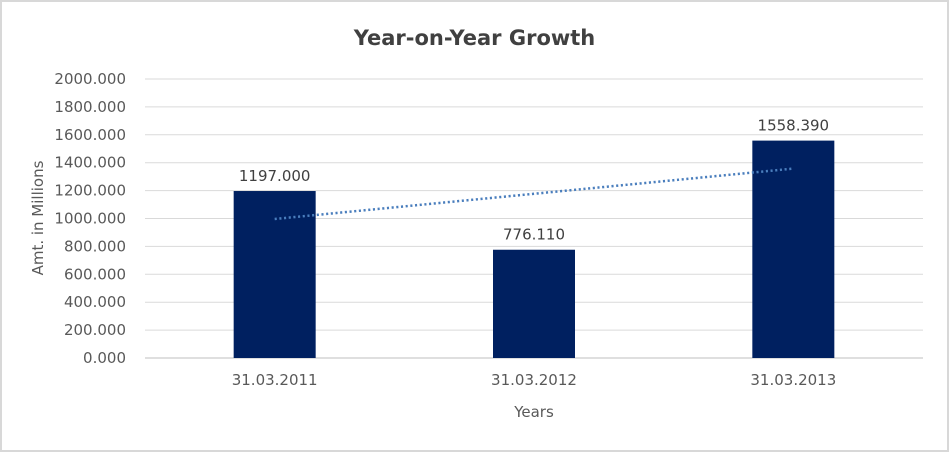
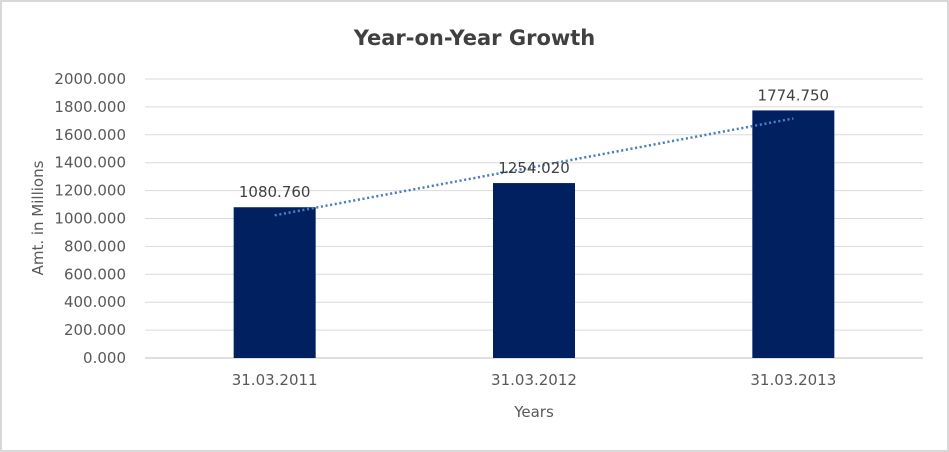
31.03.2011: 1197.000 -> 1080.760
31.03.2012: 776.110 -> 1254.020
31.03.2013: 1558.390 -> 1774.750
